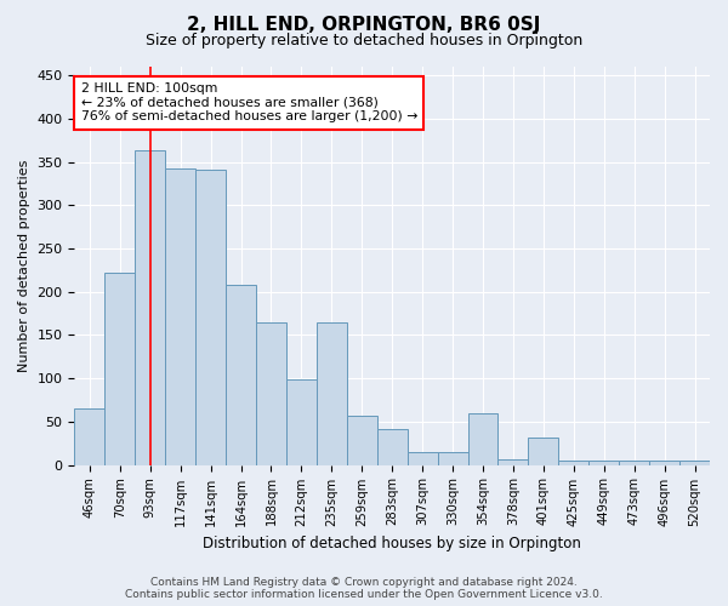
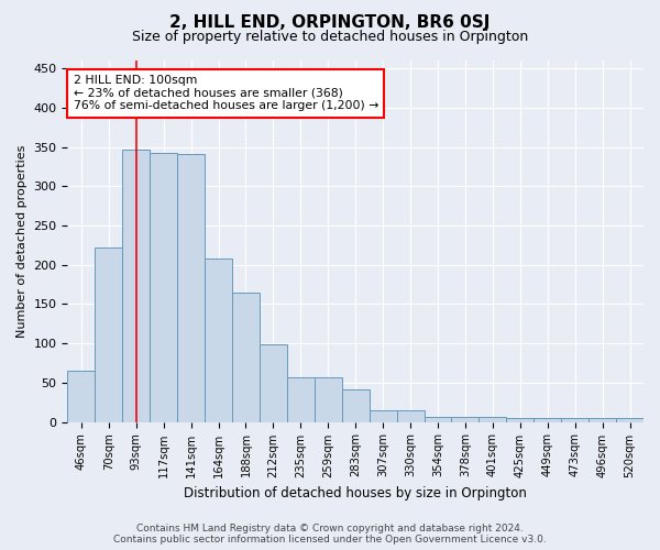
93sqm: 364 -> 347
235sqm: 164 -> 57
354sqm: 60 -> 7
401sqm: 32 -> 7
